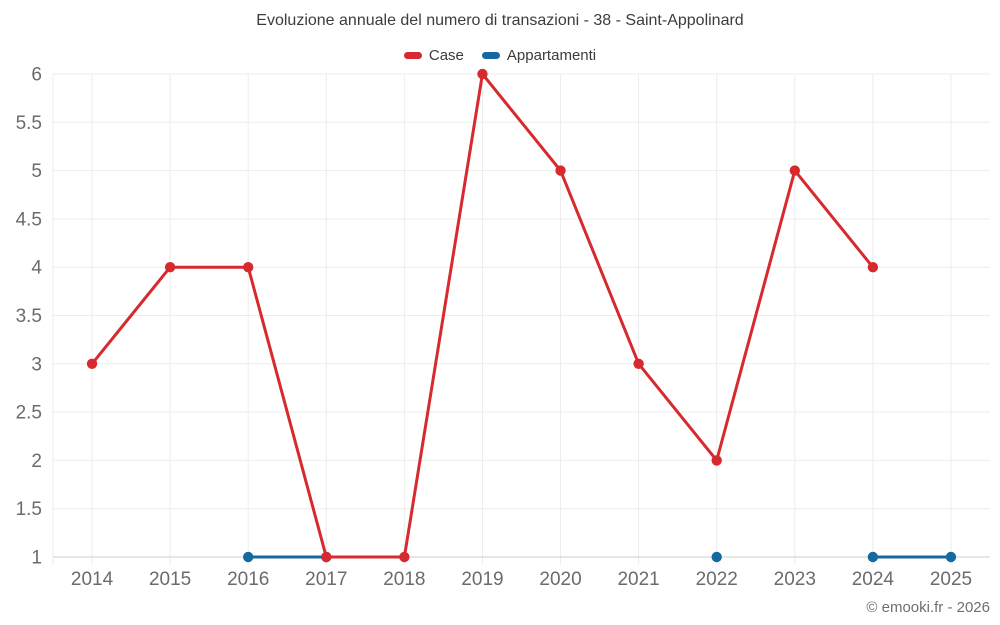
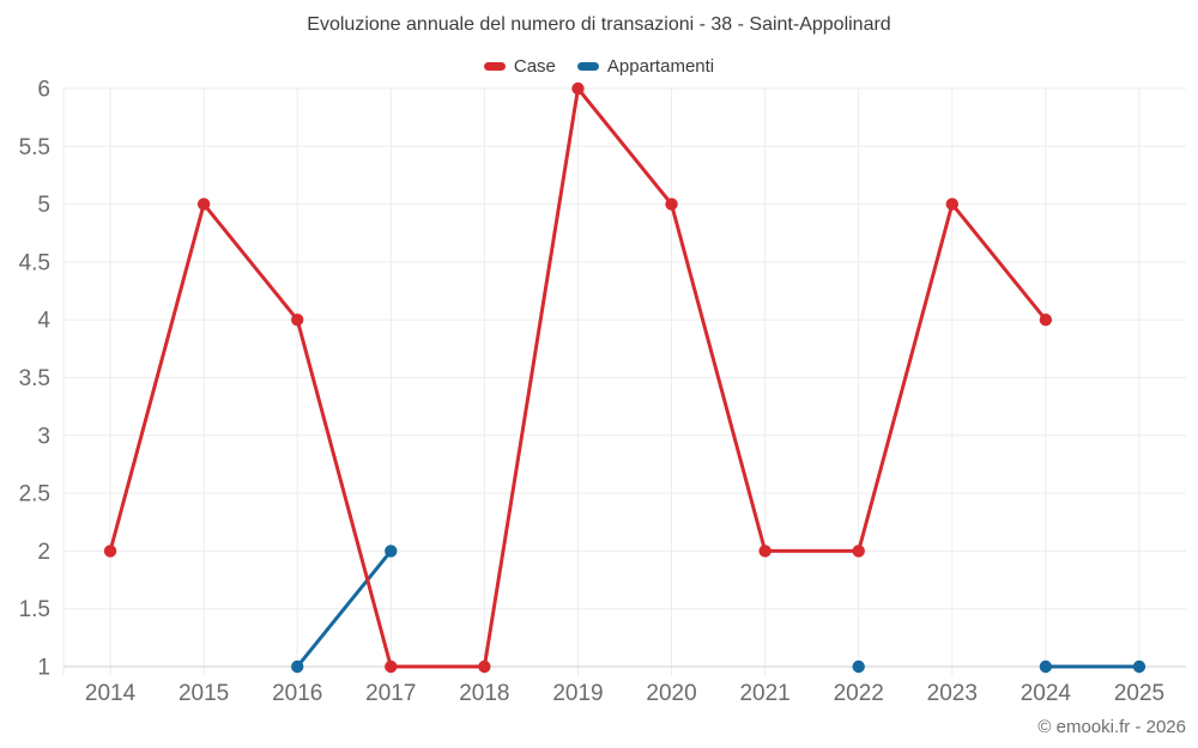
Case/2014: 3 -> 2
Case/2015: 4 -> 5
Appartamenti/2017: 1 -> 2
Case/2021: 3 -> 2
